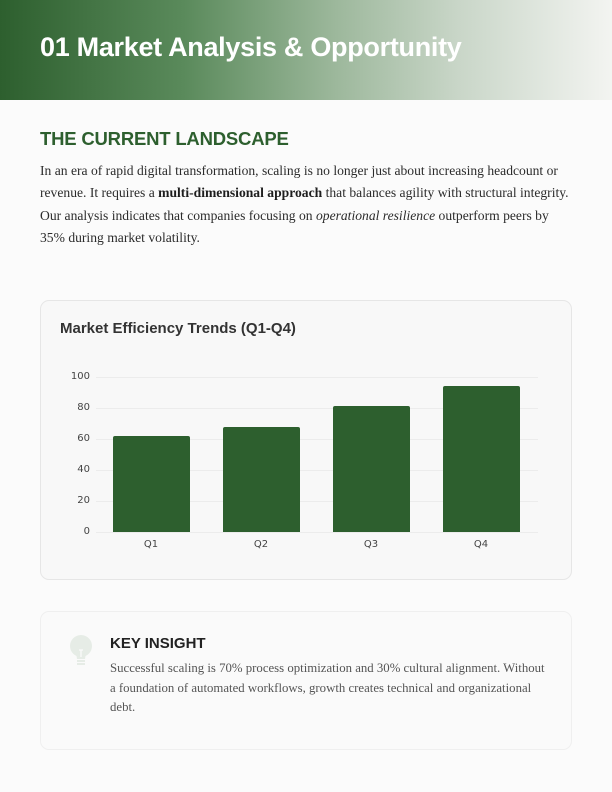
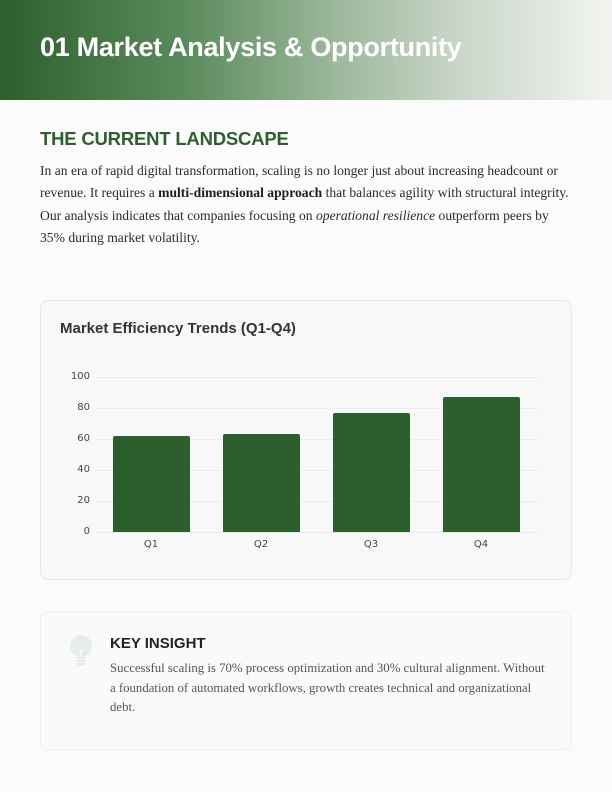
Q2: 68 -> 63
Q3: 81 -> 77
Q4: 94 -> 87
